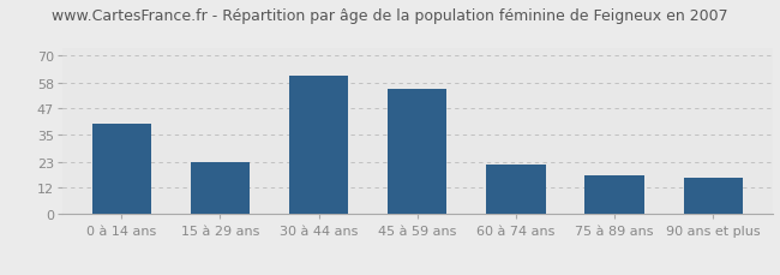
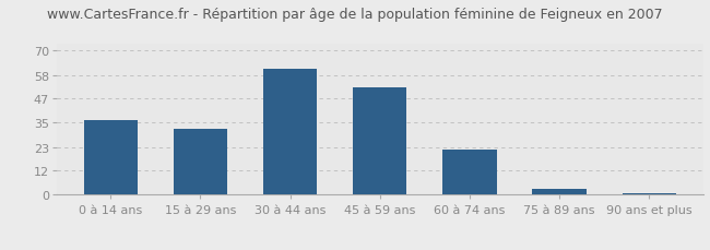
0 à 14 ans: 40 -> 36
15 à 29 ans: 23 -> 32
45 à 59 ans: 55 -> 52
75 à 89 ans: 17 -> 3
90 ans et plus: 16 -> 1
